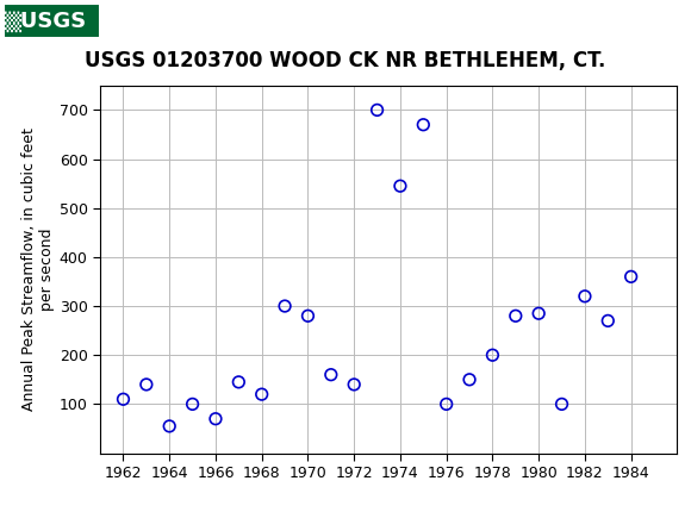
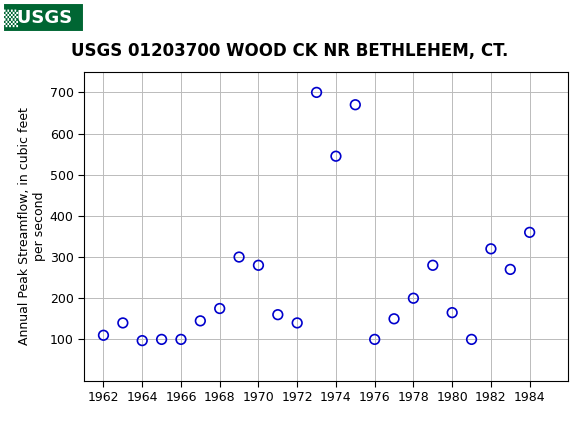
1964: 55 -> 97
1966: 70 -> 100
1968: 120 -> 175
1980: 285 -> 165
